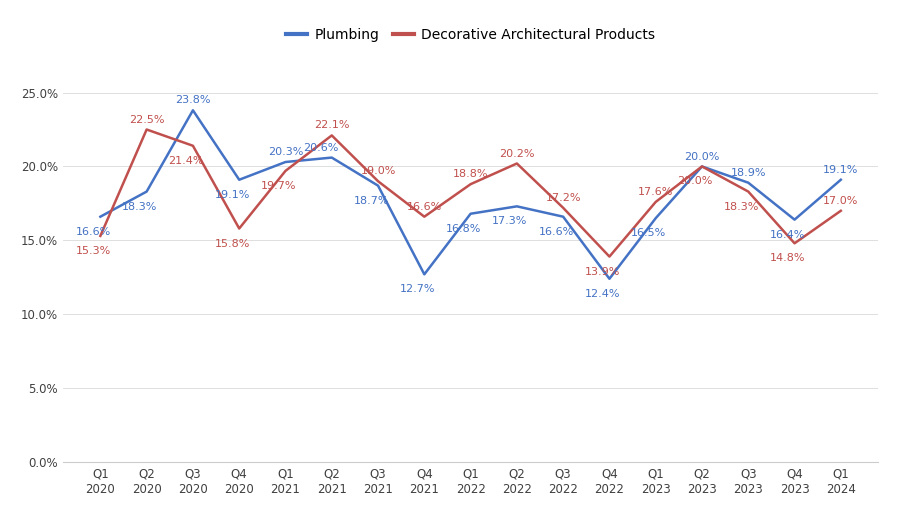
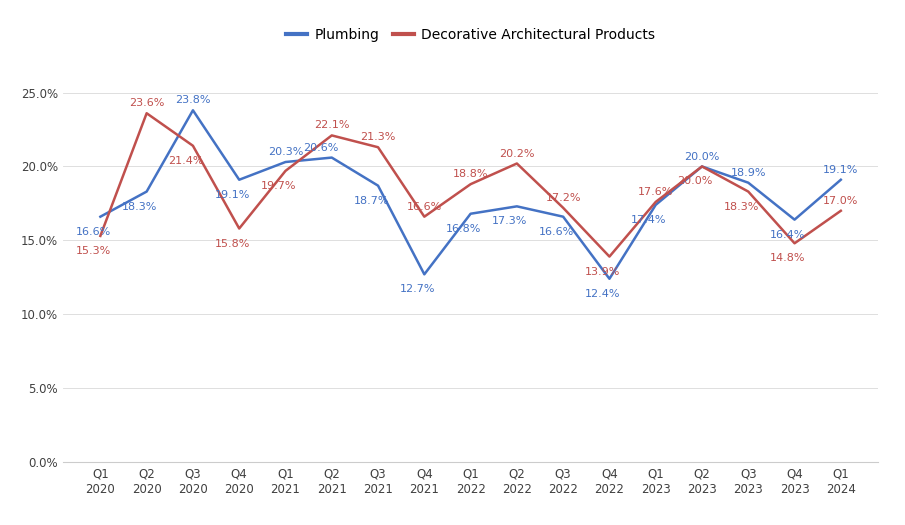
Decorative Architectural Products/Q2 2020: 22.5% -> 23.6%
Decorative Architectural Products/Q3 2021: 19.0% -> 21.3%
Plumbing/Q1 2023: 16.5% -> 17.4%
